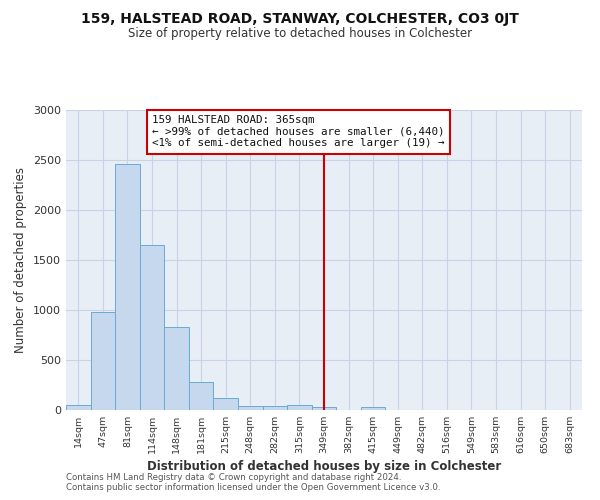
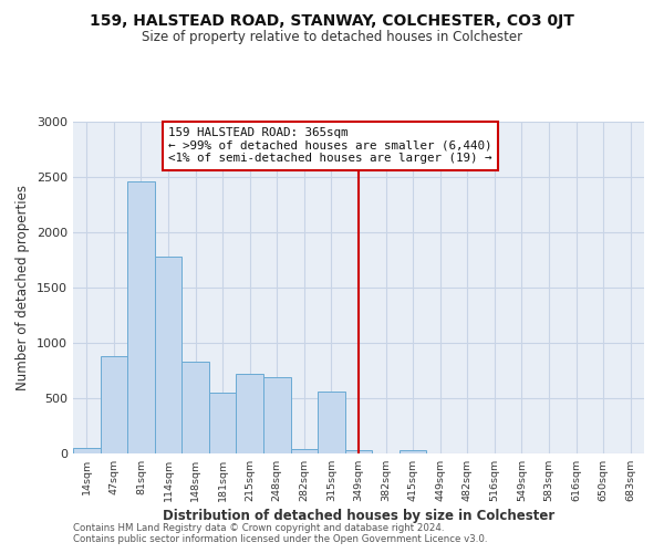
47sqm: 980 -> 880
114sqm: 1650 -> 1780
181sqm: 280 -> 550
215sqm: 120 -> 720
248sqm: 40 -> 690
315sqm: 60 -> 560
